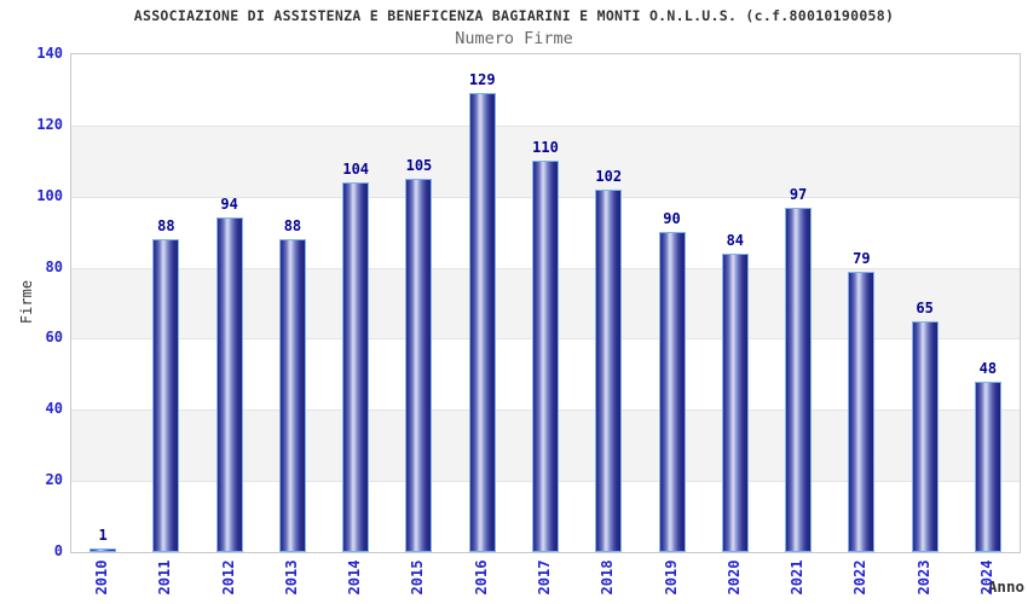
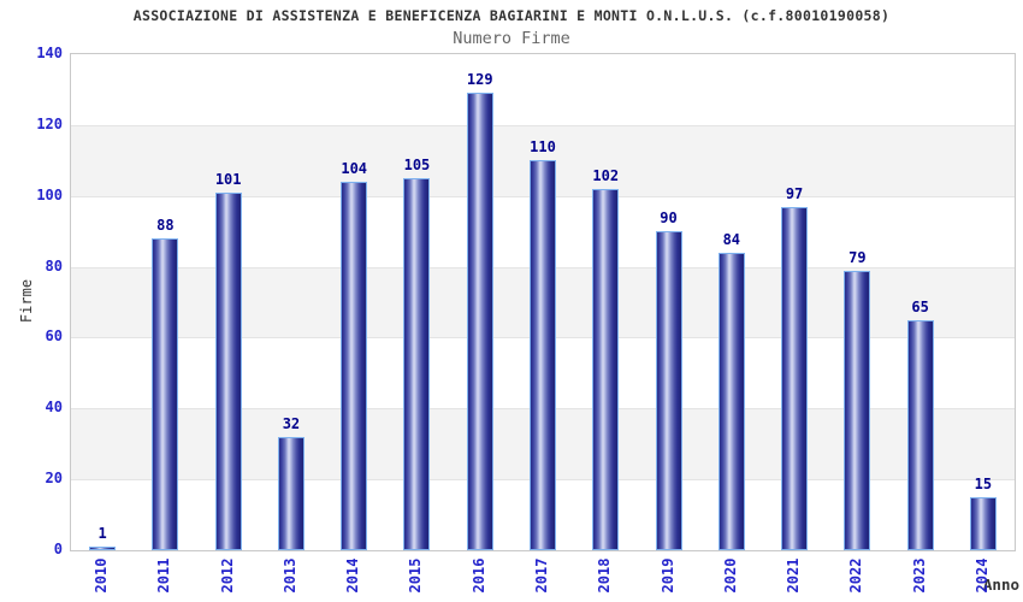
2012: 94 -> 101
2013: 88 -> 32
2024: 48 -> 15
